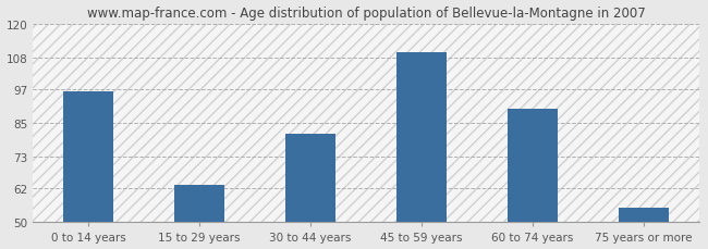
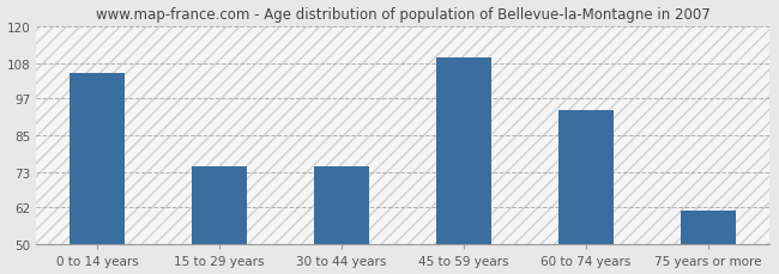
0 to 14 years: 96 -> 105
15 to 29 years: 63 -> 75
30 to 44 years: 81 -> 75
60 to 74 years: 90 -> 93
75 years or more: 55 -> 61
